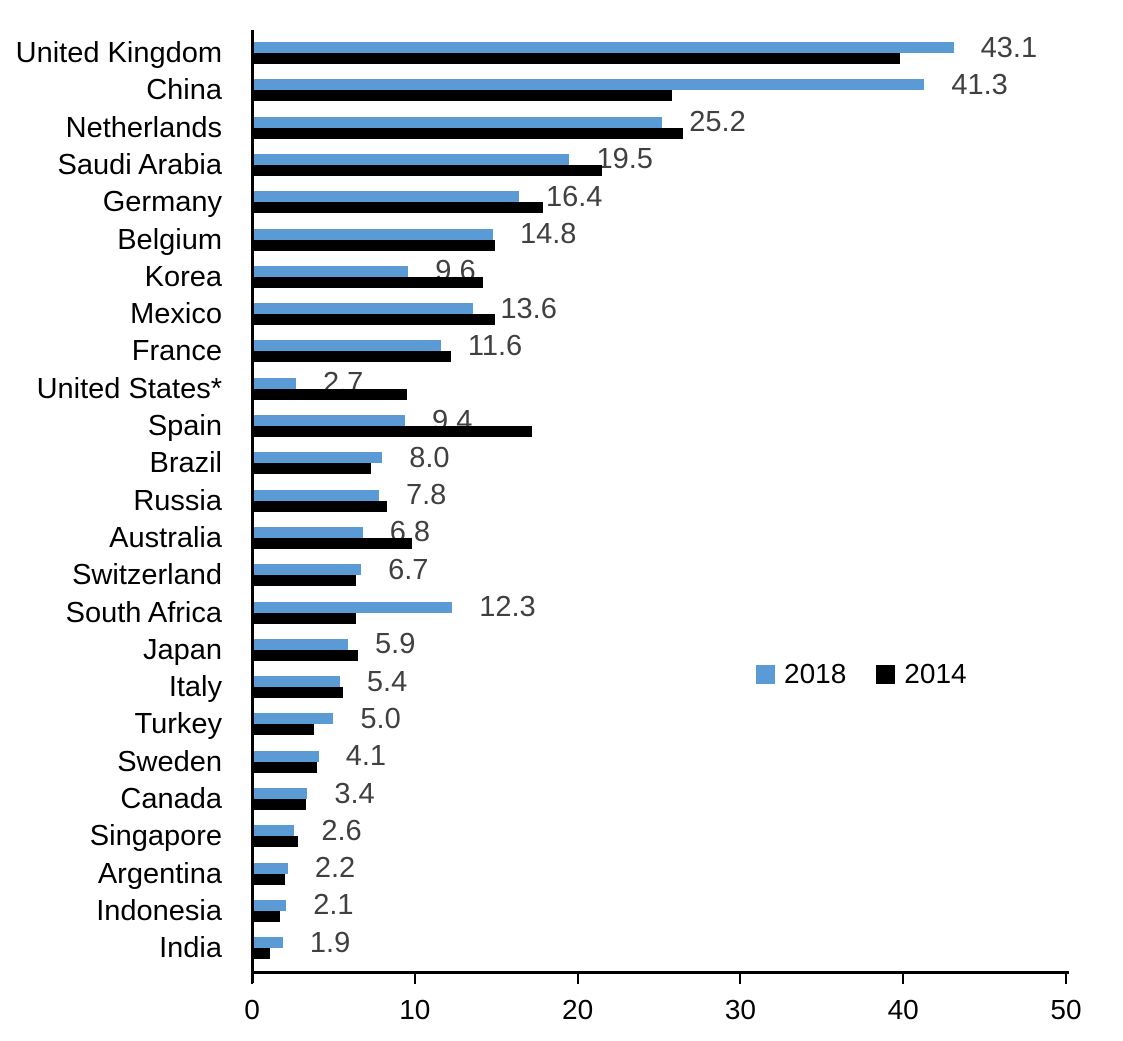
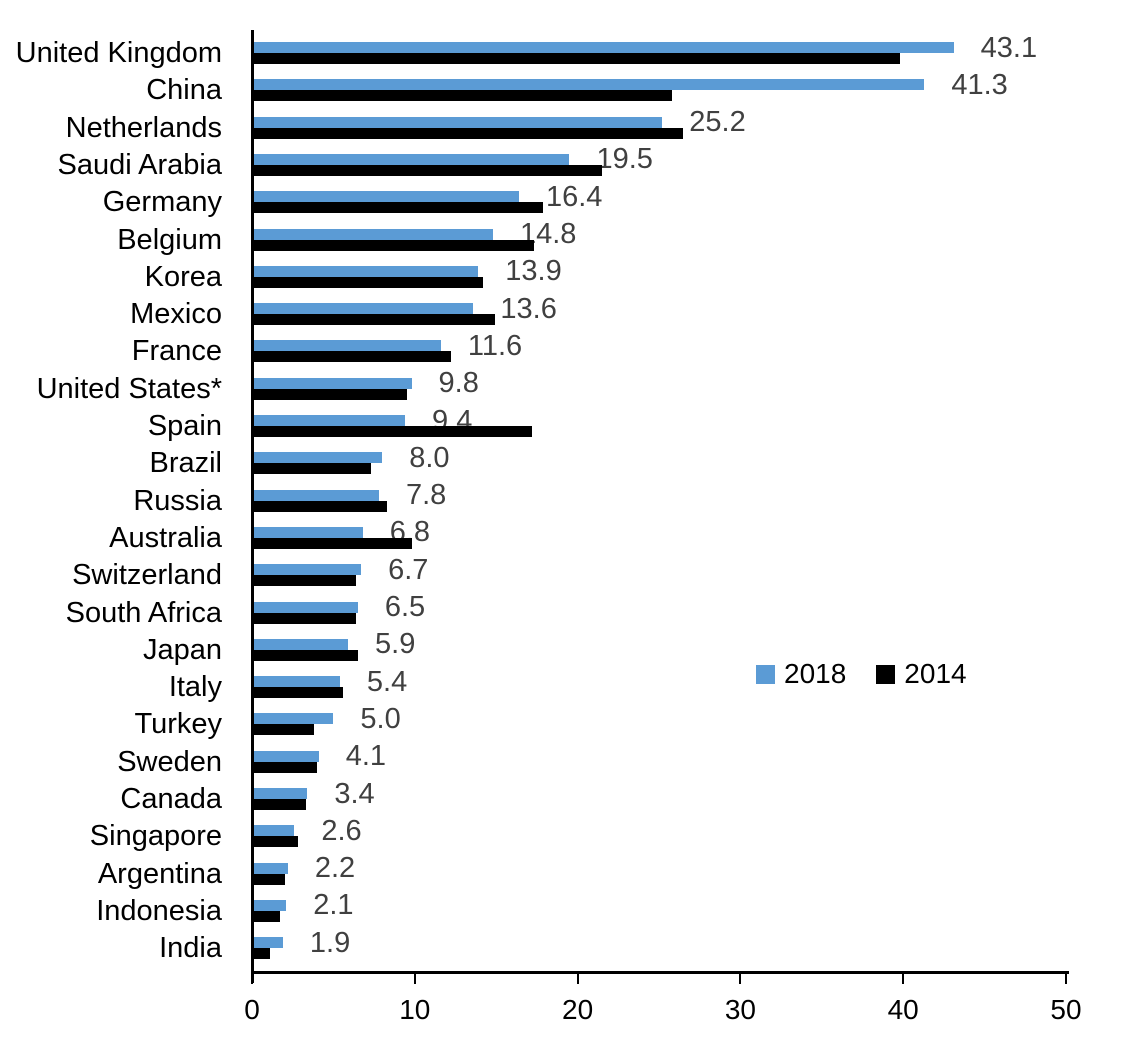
2014/Belgium: 14.9 -> 17.3
2018/Korea: 9.6 -> 13.9
2018/United States*: 2.7 -> 9.8
2018/South Africa: 12.3 -> 6.5
